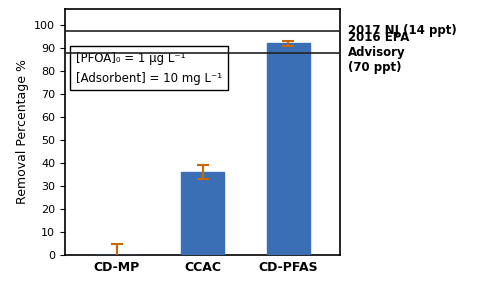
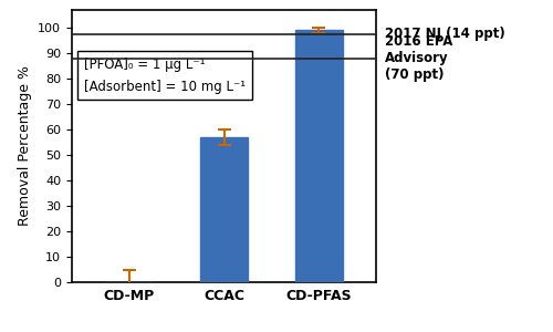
CCAC: 36 -> 57
CD-PFAS: 92 -> 99
